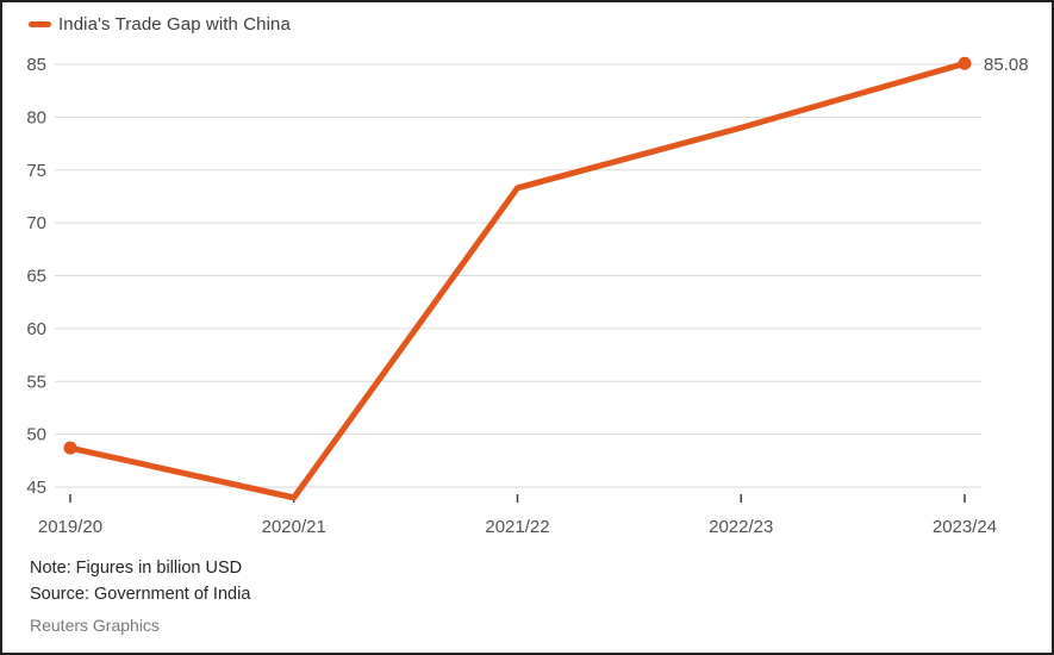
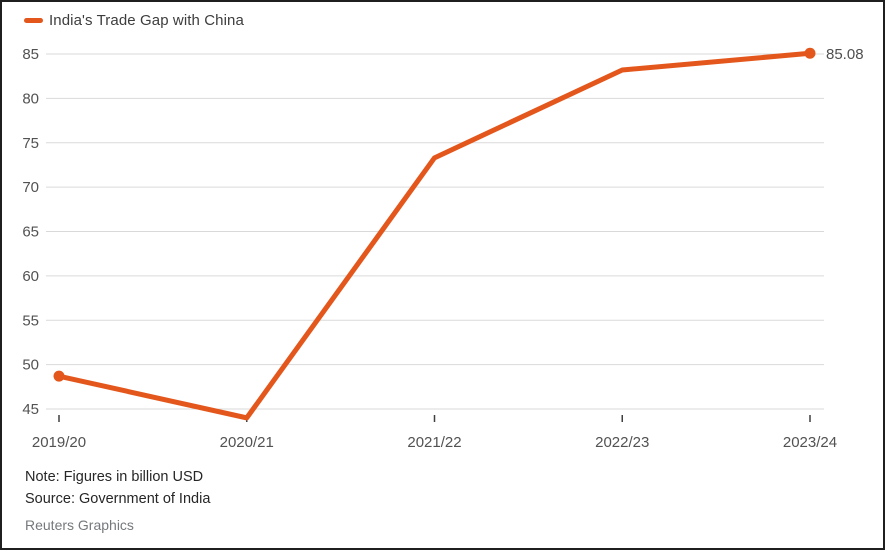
2022/23: 79 -> 83
